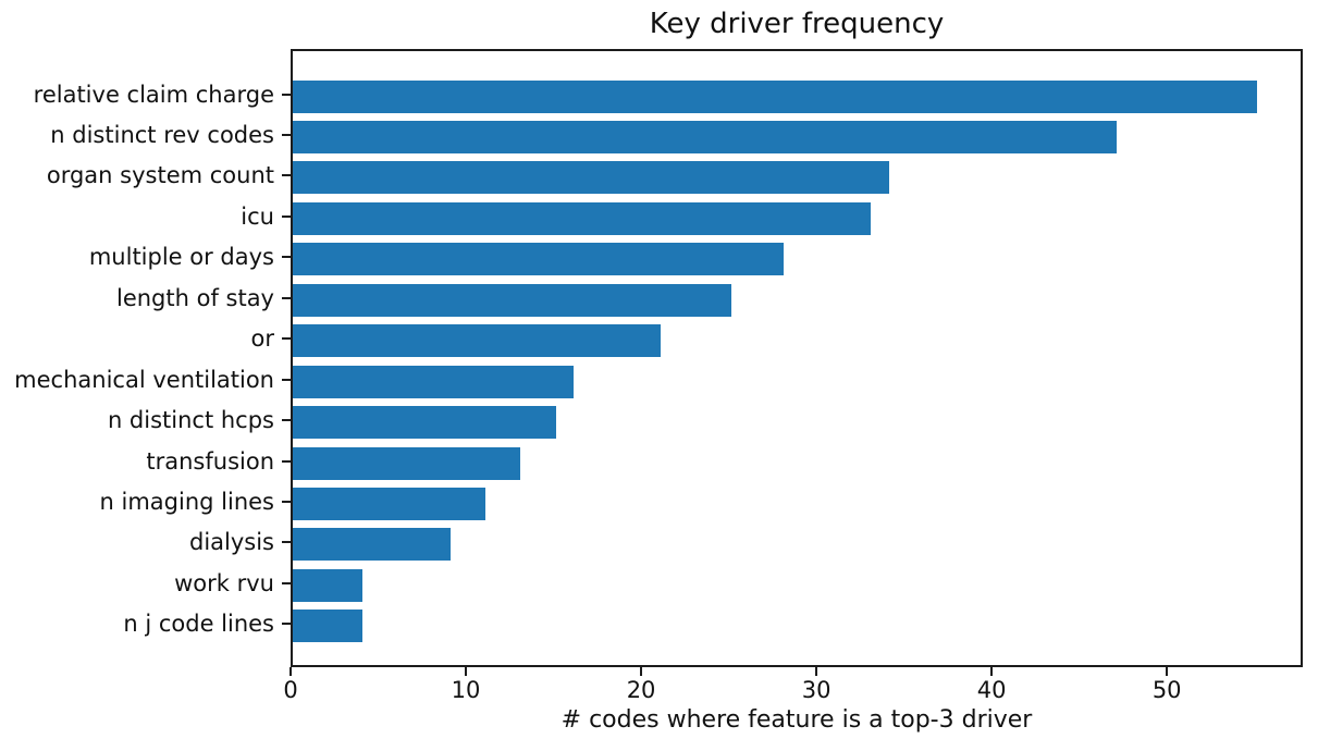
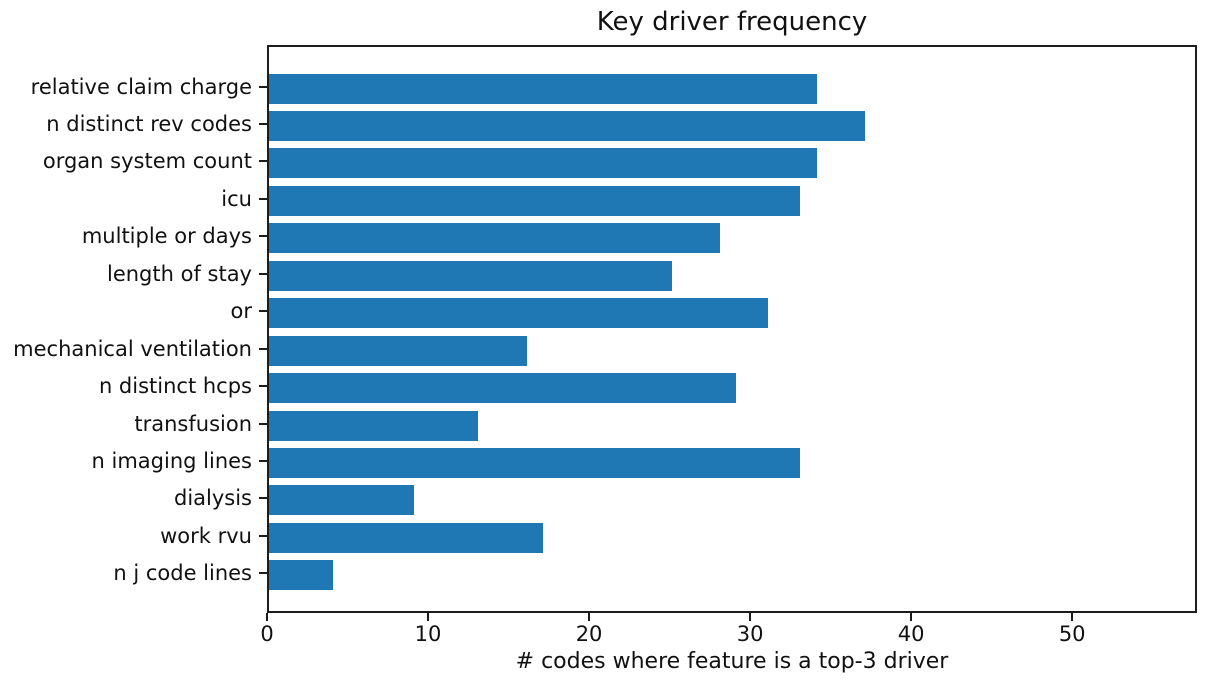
relative claim charge: 55 -> 34
n distinct rev codes: 47 -> 37
or: 21 -> 31
n distinct hcps: 15 -> 29
n imaging lines: 11 -> 33
work rvu: 4 -> 17
